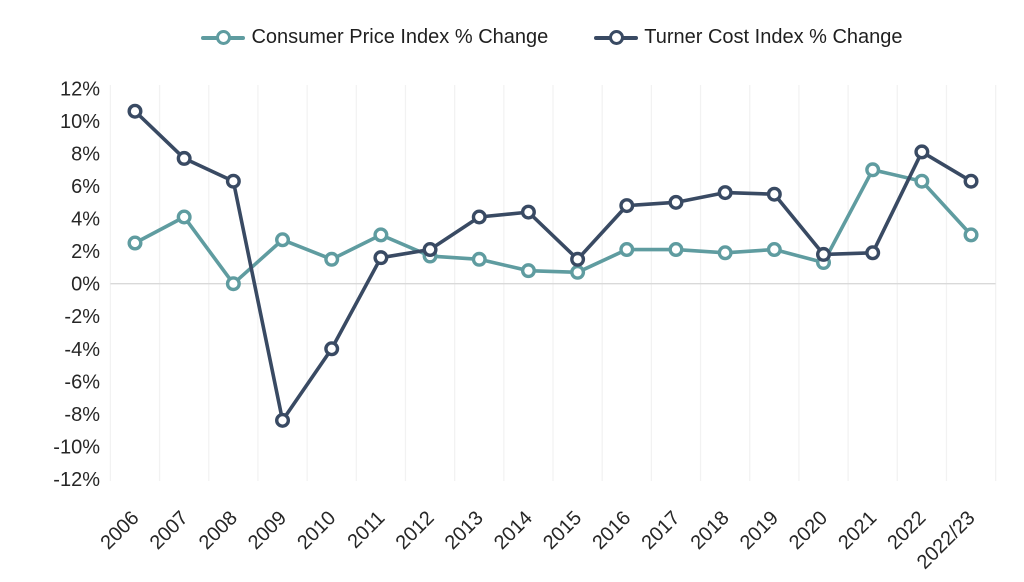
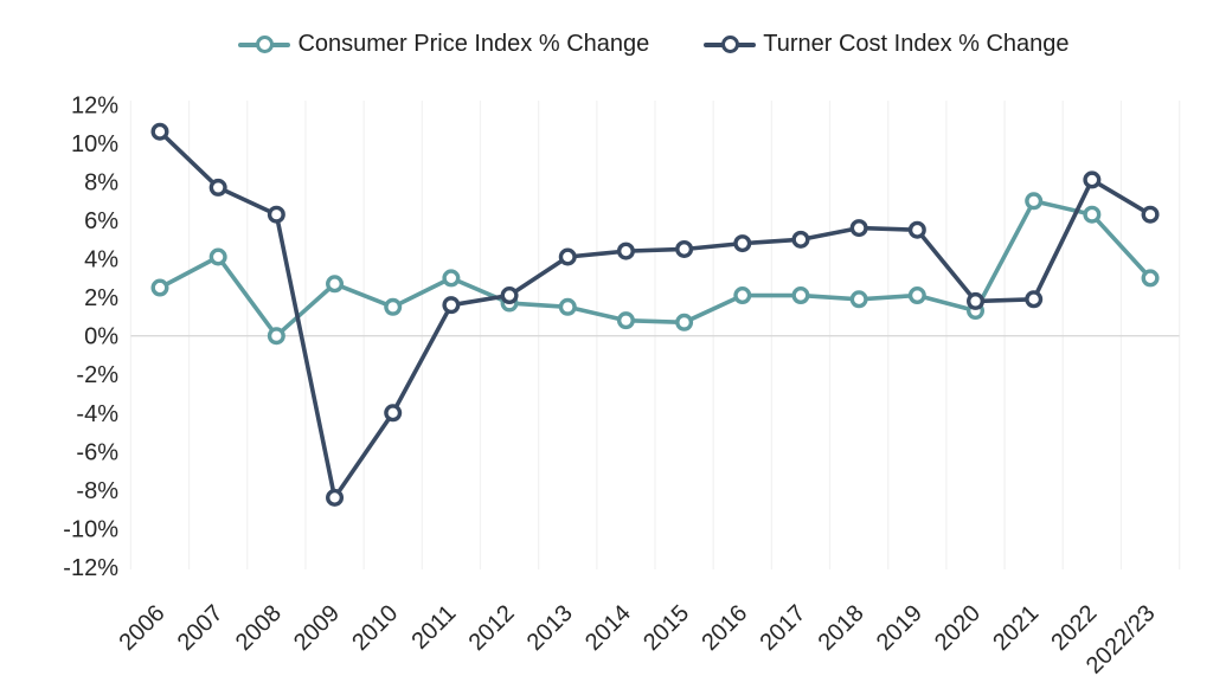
Turner Cost Index % Change/2015: 1.5% -> 4.5%
